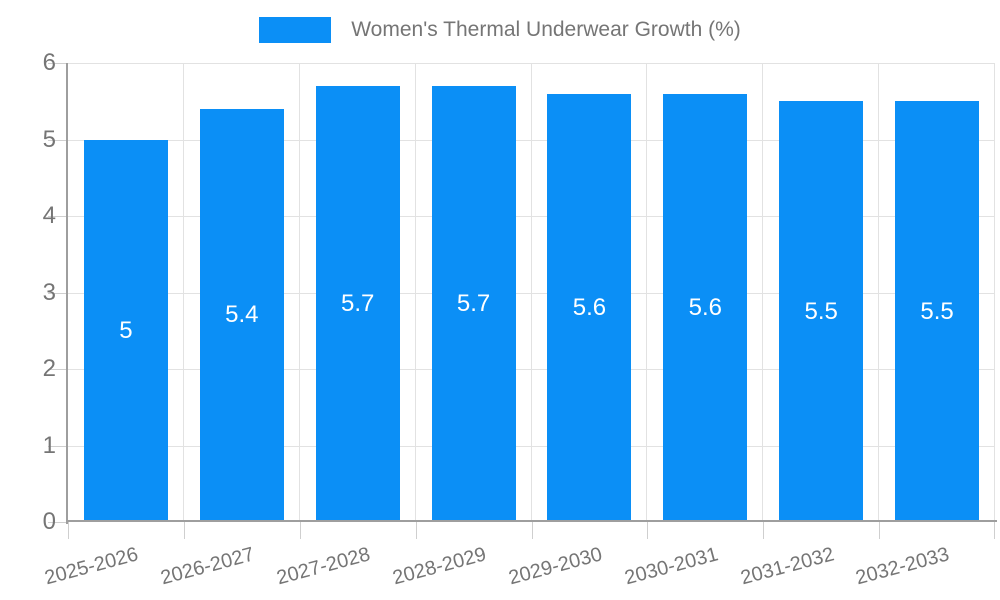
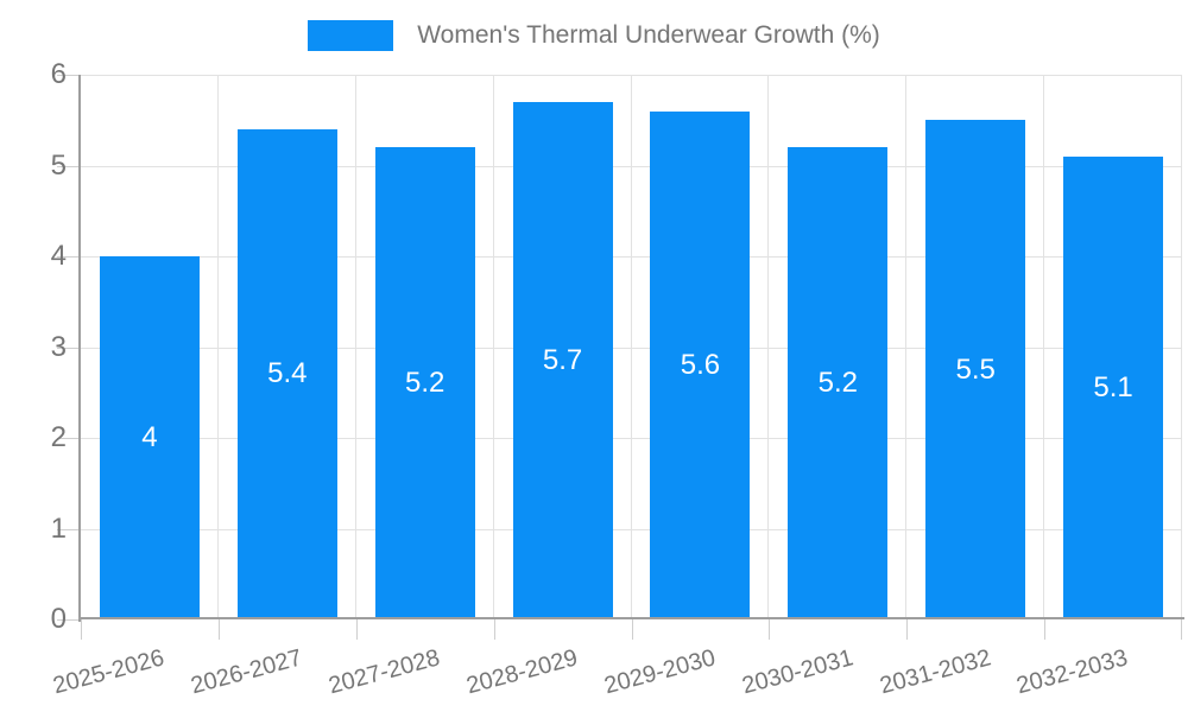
2025-2026: 5 -> 4
2027-2028: 5.7 -> 5.2
2030-2031: 5.6 -> 5.2
2032-2033: 5.5 -> 5.1
